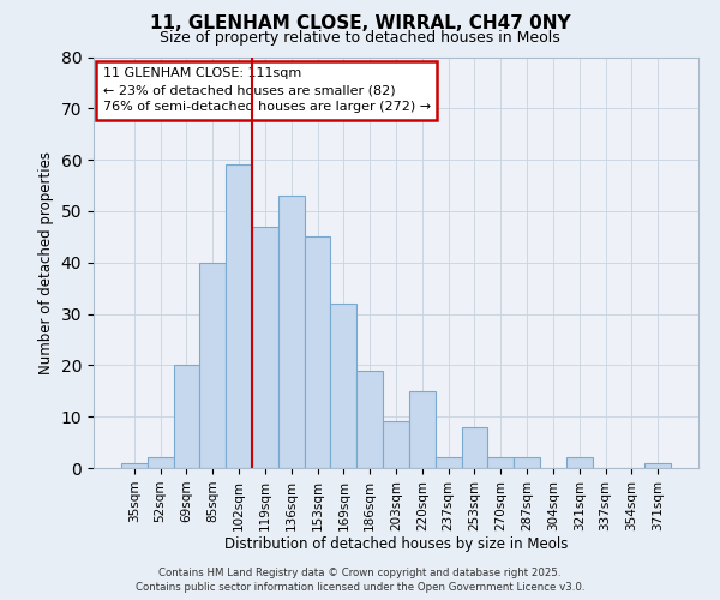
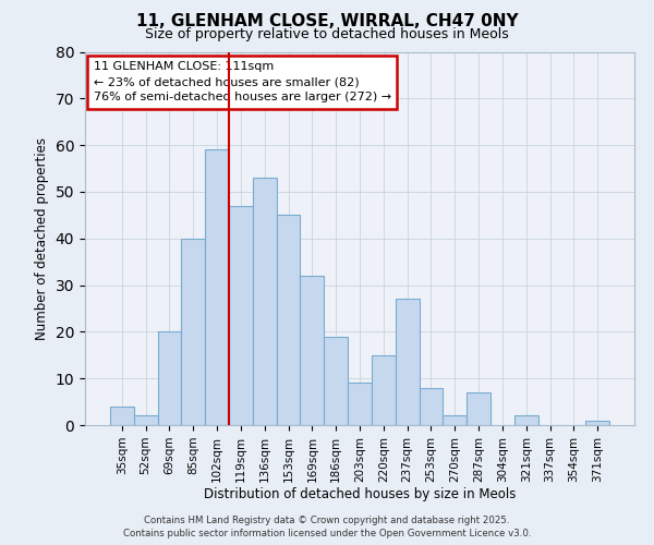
35sqm: 1 -> 4
237sqm: 2 -> 27
287sqm: 2 -> 7
